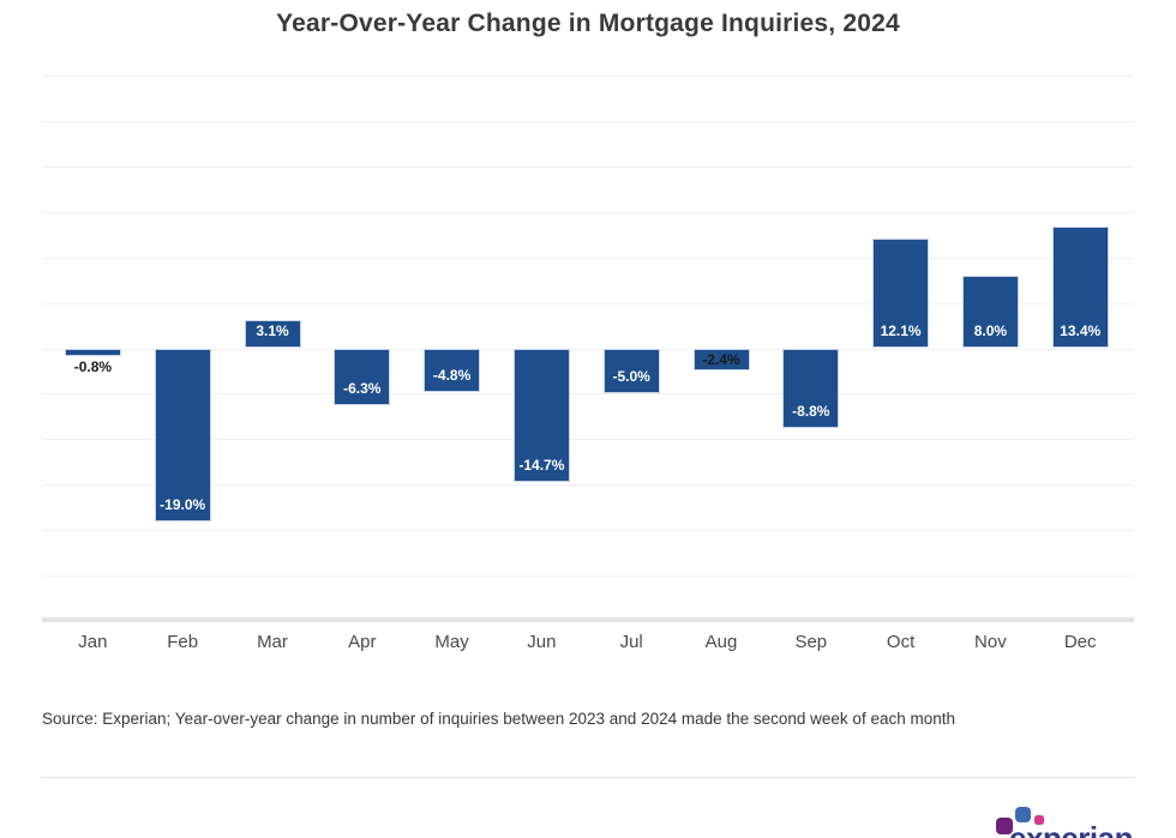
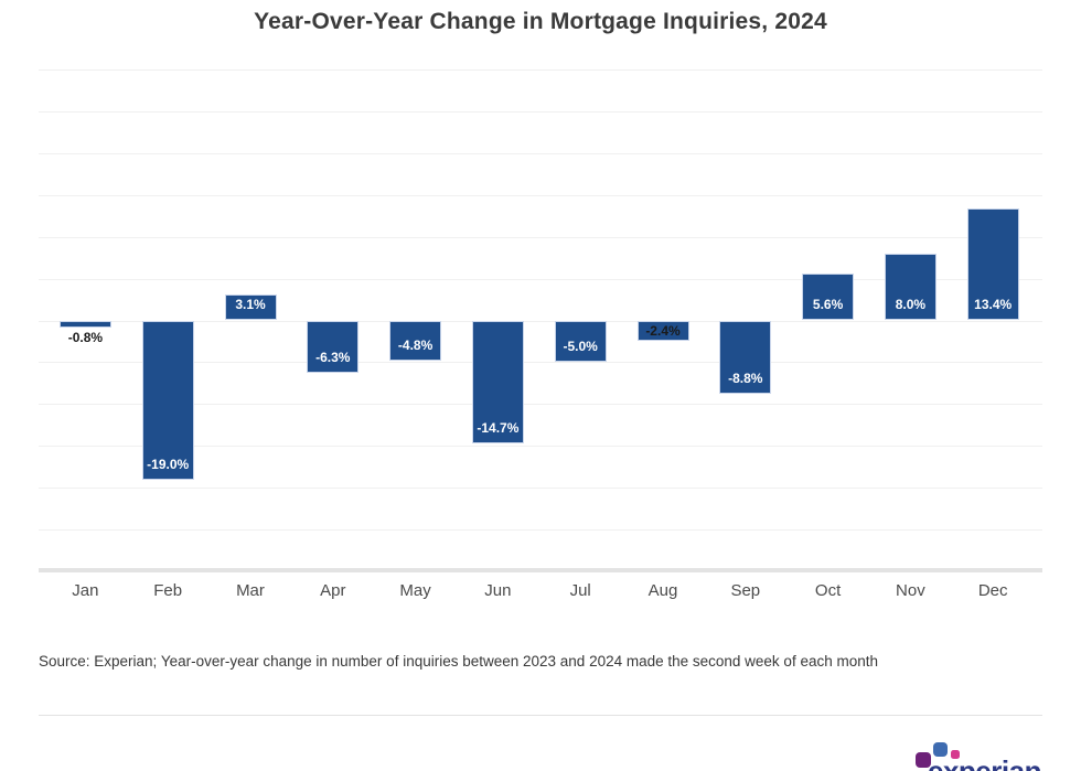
Oct: 12.1% -> 5.6%
